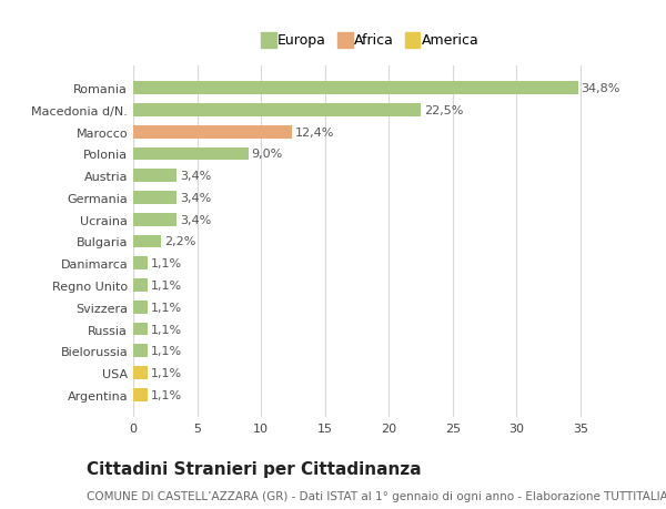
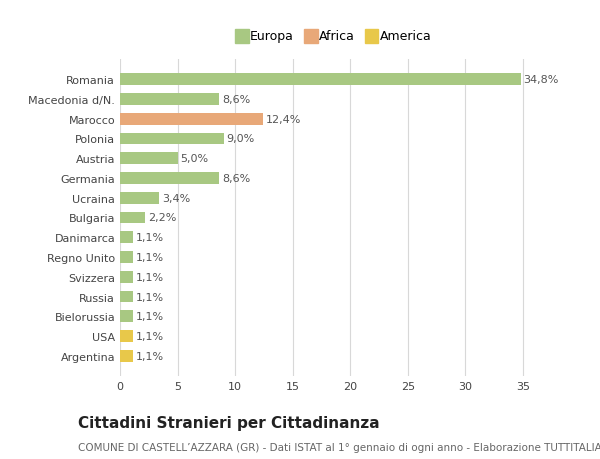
Macedonia d/N.: 22,5% -> 8,6%
Austria: 3,4% -> 5,0%
Germania: 3,4% -> 8,6%
